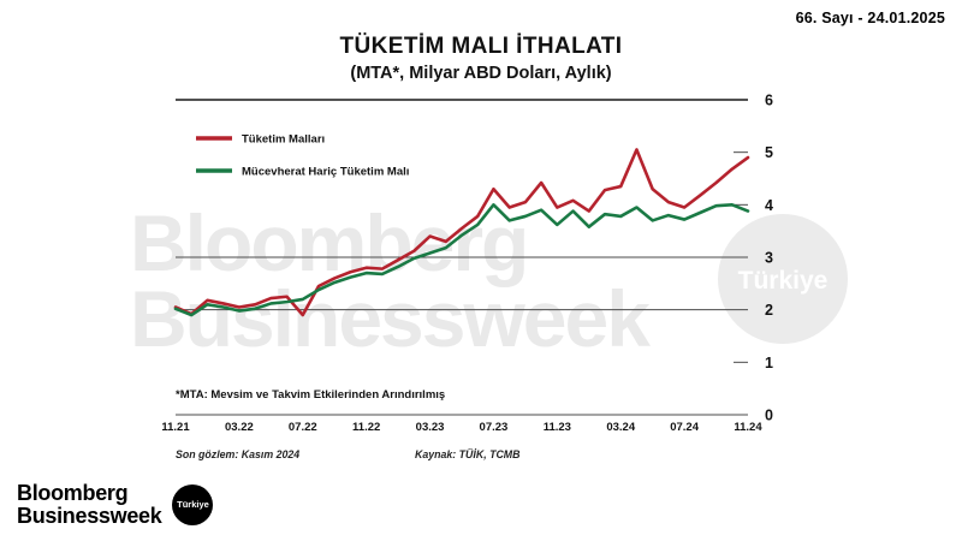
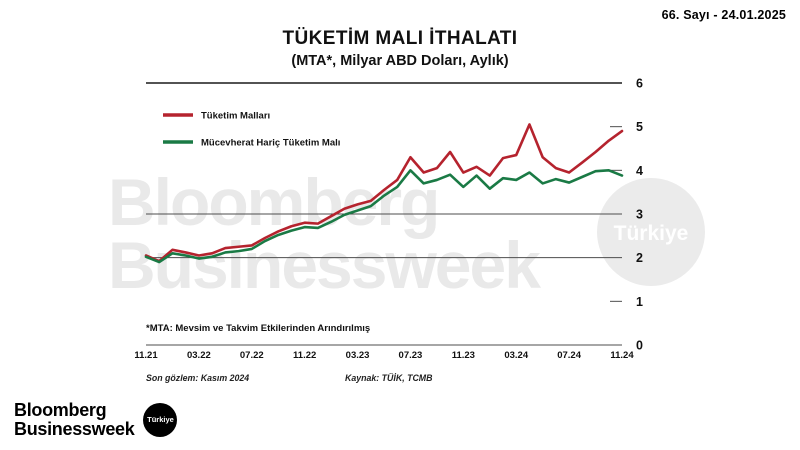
Tüketim Malları/07.22: 1.9 -> 2.3
Tüketim Malları/03.23: 3.4 -> 3.2
